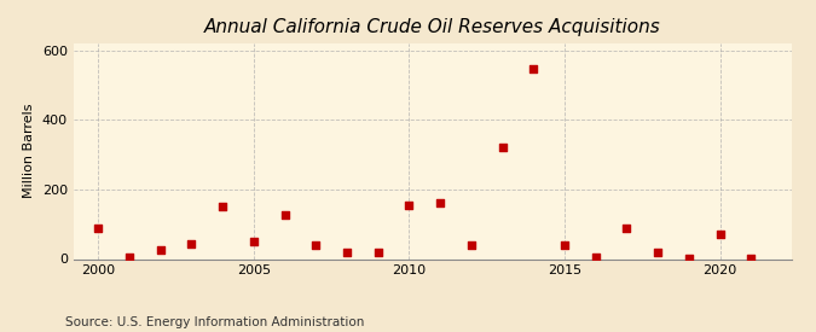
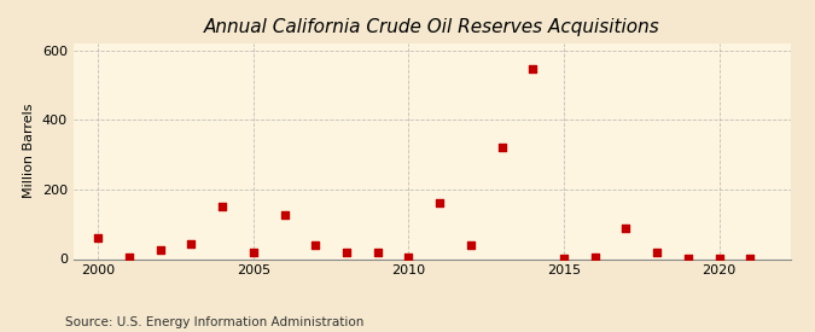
2000: 90 -> 60
2005: 50 -> 20
2010: 155 -> 5
2015: 40 -> 3
2020: 70 -> 2
